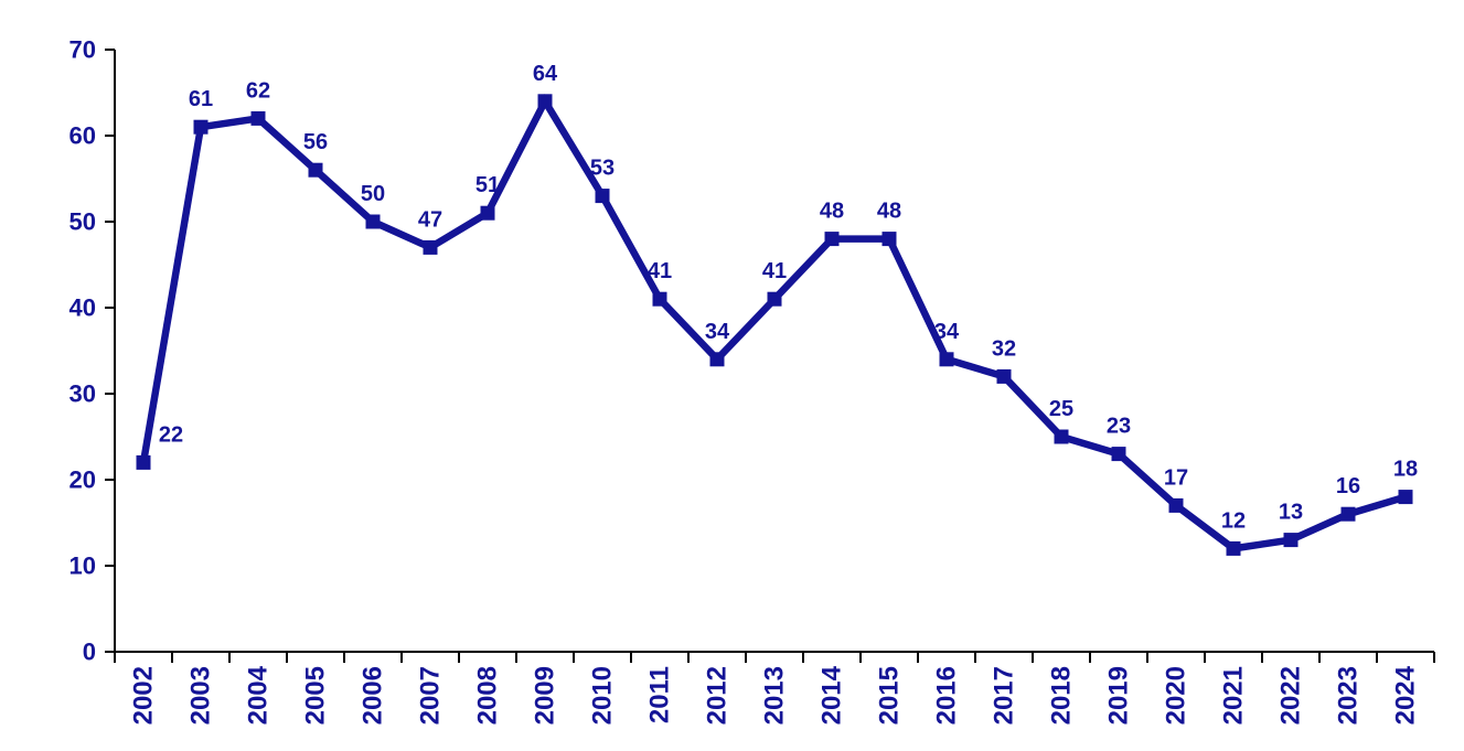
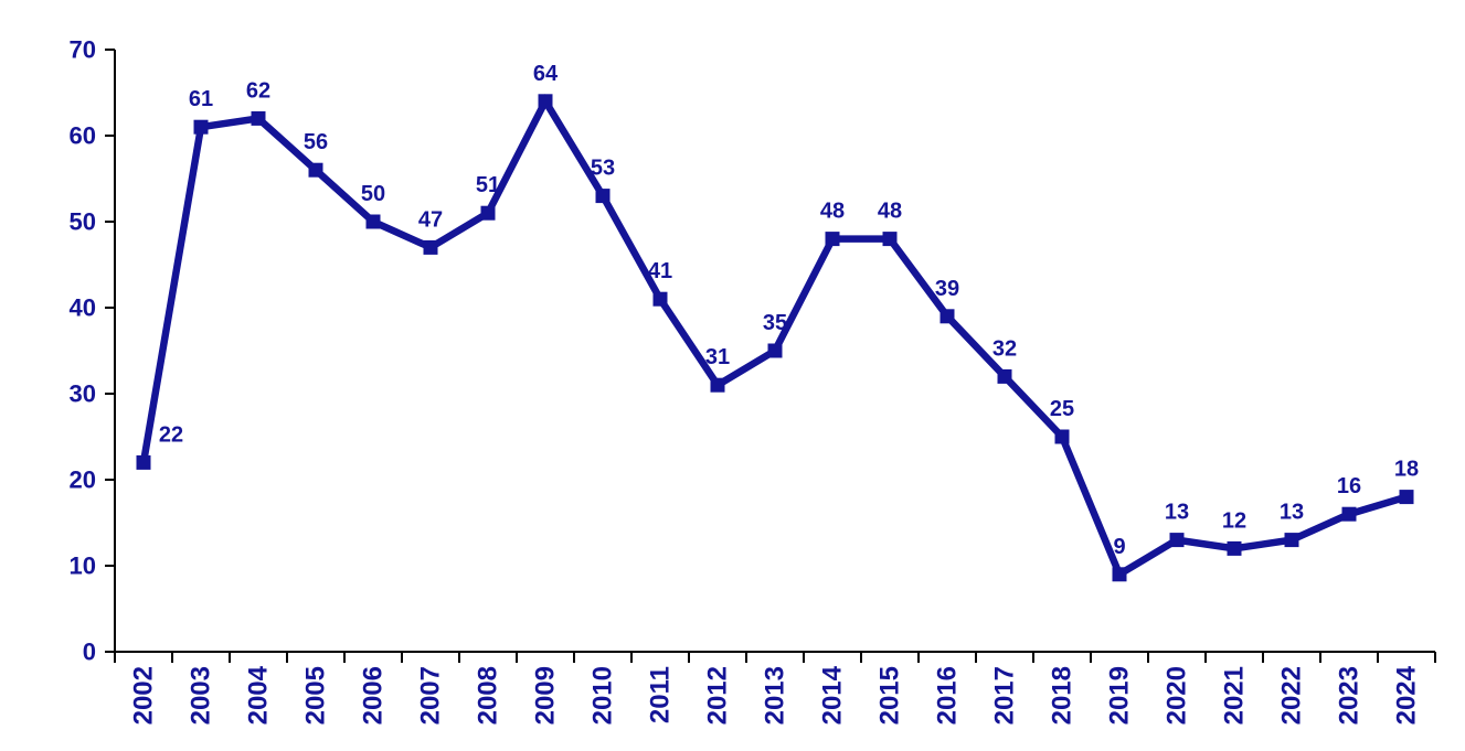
2012: 34 -> 31
2013: 41 -> 35
2016: 34 -> 39
2019: 23 -> 9
2020: 17 -> 13
